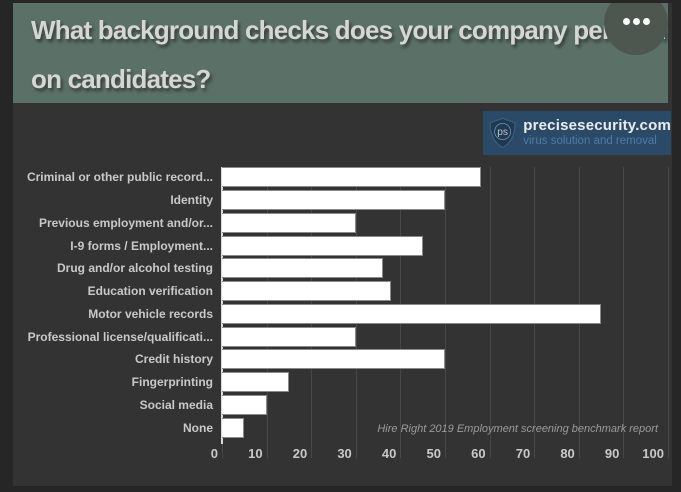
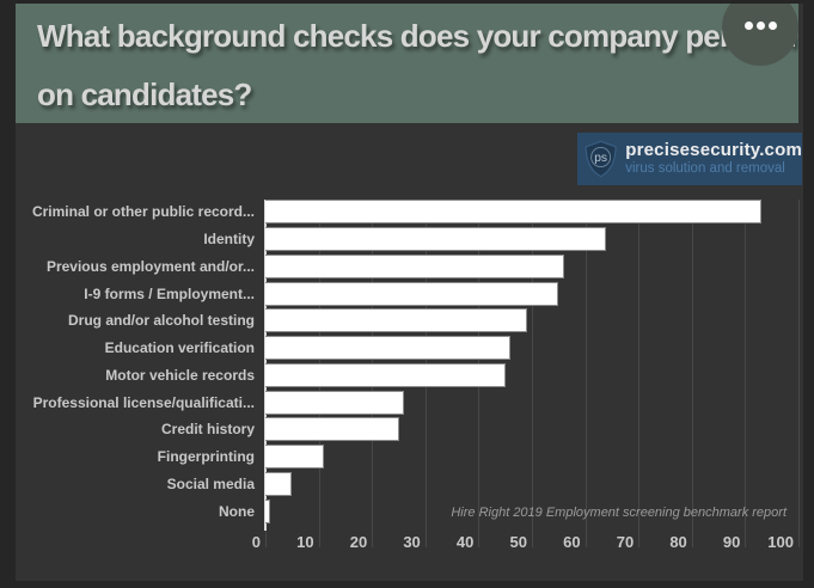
Criminal or other public record...: 58 -> 93
Identity: 50 -> 64
Previous employment and/or...: 30 -> 56
I-9 forms / Employment...: 45 -> 55
Drug and/or alcohol testing: 36 -> 49
Education verification: 38 -> 46
Motor vehicle records: 85 -> 45
Professional license/qualificati...: 30 -> 26
Credit history: 50 -> 25
Fingerprinting: 15 -> 11
Social media: 10 -> 5
None: 5 -> 1
